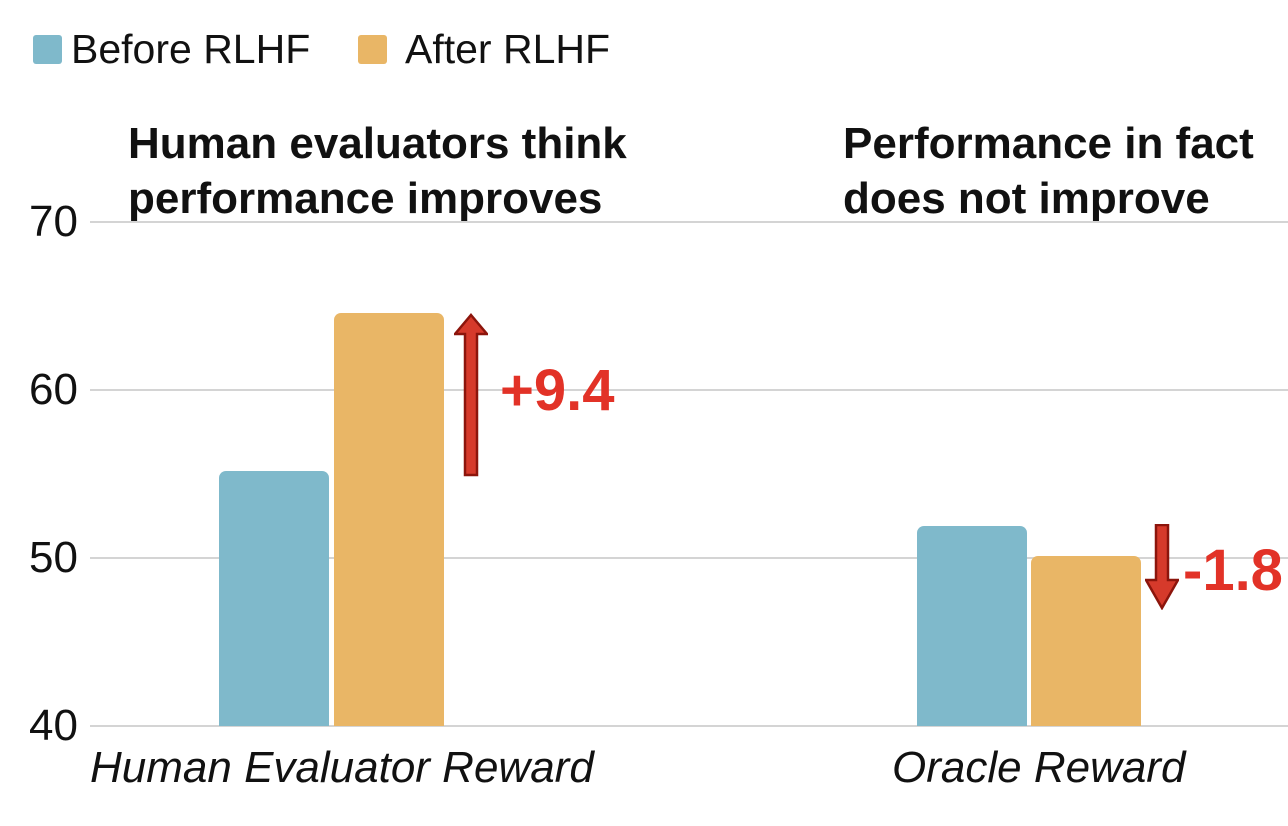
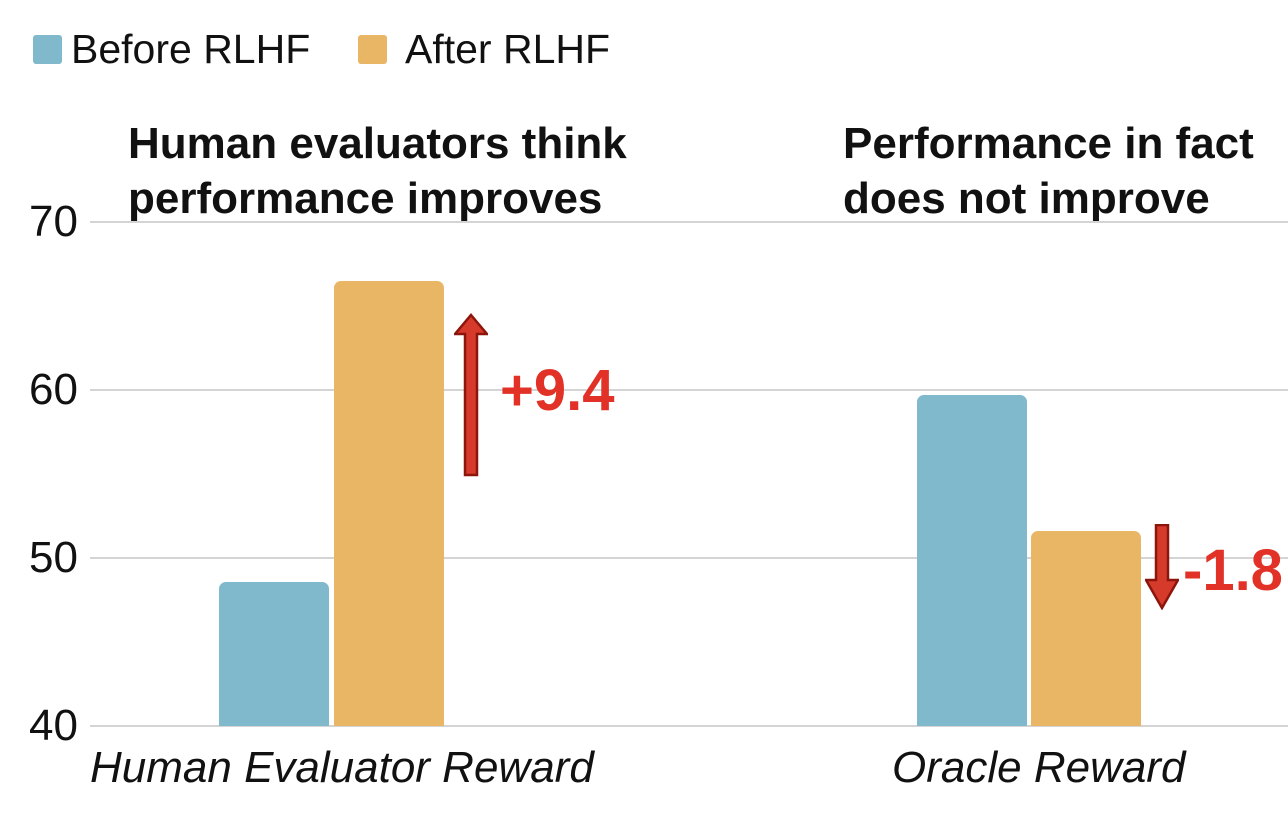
Before RLHF/Human Evaluator Reward: 55.2 -> 48.6
After RLHF/Human Evaluator Reward: 64.6 -> 66.5
Before RLHF/Oracle Reward: 51.9 -> 59.7
After RLHF/Oracle Reward: 50.1 -> 51.6
